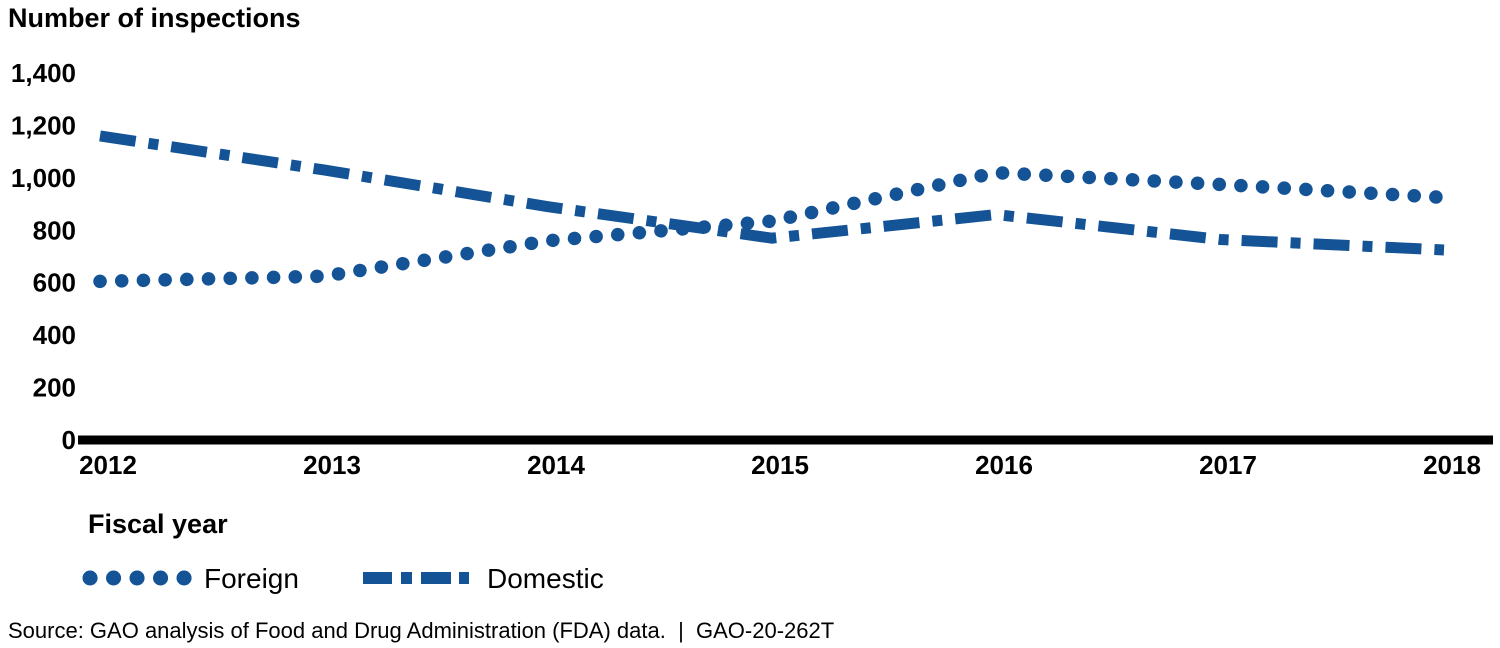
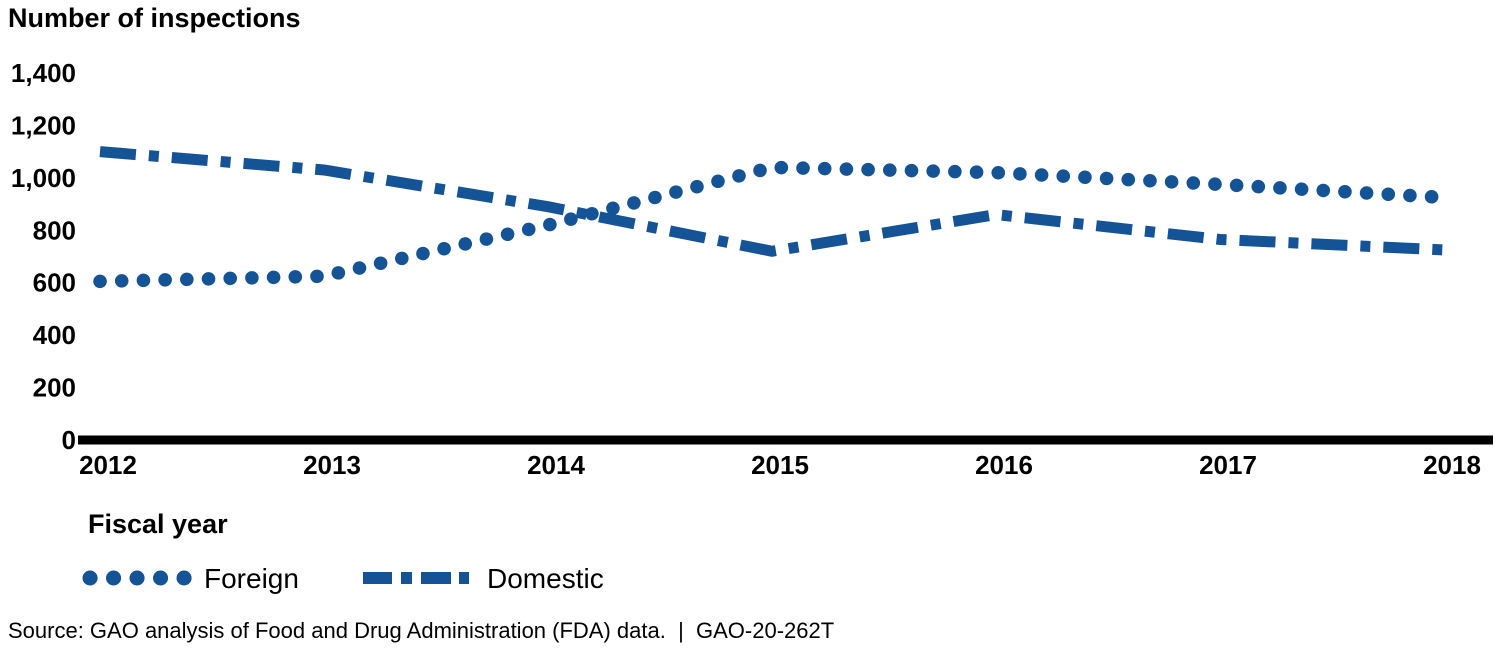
Domestic/2012: 1160 -> 1100
Foreign/2014: 760 -> 820
Foreign/2015: 840 -> 1040
Domestic/2015: 770 -> 720
